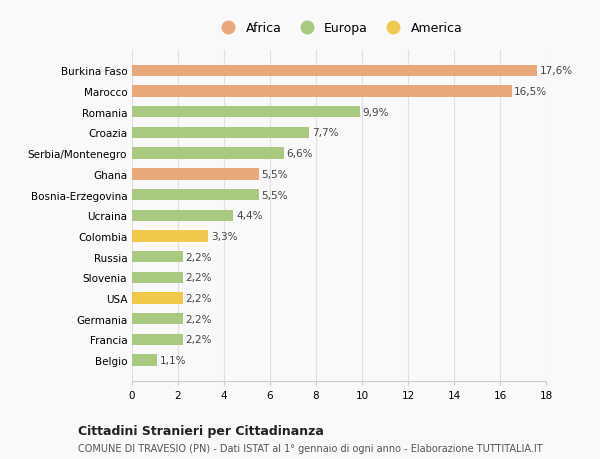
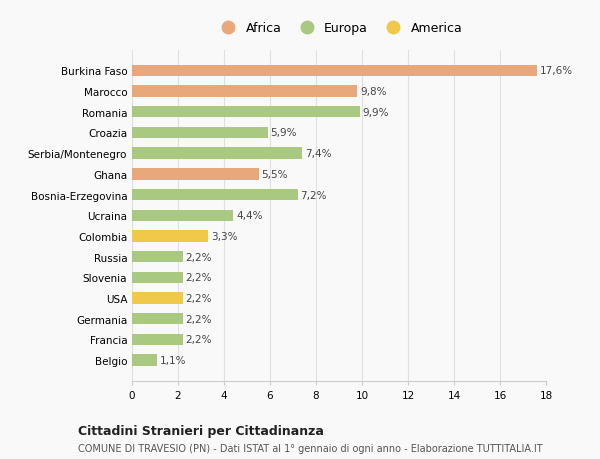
Marocco: 16,5% -> 9,8%
Croazia: 7,7% -> 5,9%
Serbia/Montenegro: 6,6% -> 7,4%
Bosnia-Erzegovina: 5,5% -> 7,2%
